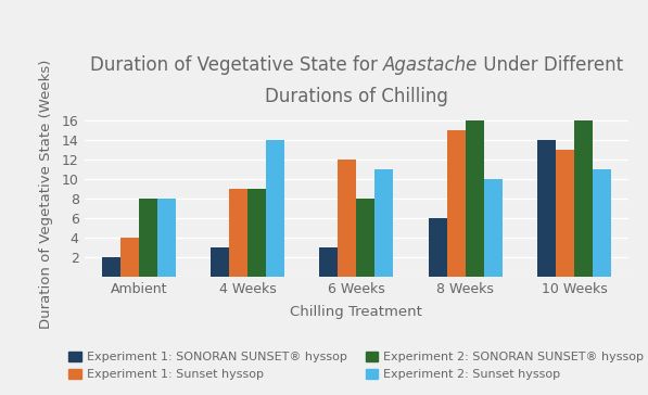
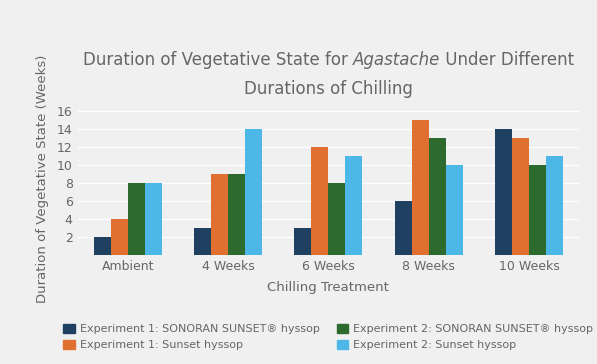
Experiment 2: SONORAN SUNSET® hyssop/8 Weeks: 16 -> 13
Experiment 2: SONORAN SUNSET® hyssop/10 Weeks: 16 -> 10
